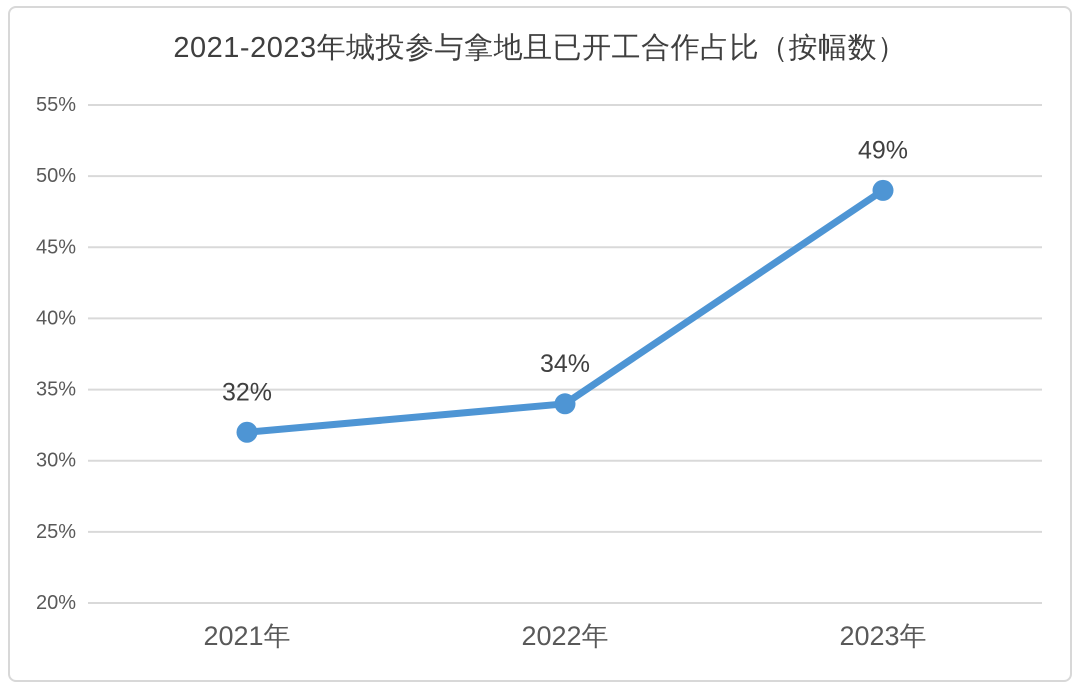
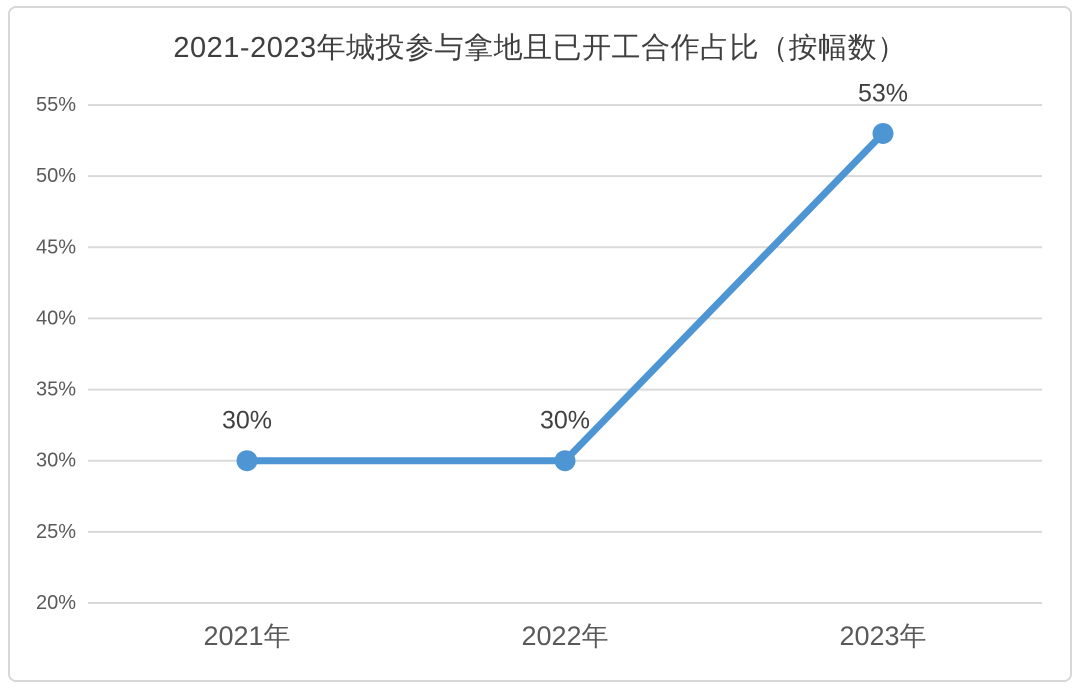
2021年: 32% -> 30%
2022年: 34% -> 30%
2023年: 49% -> 53%
